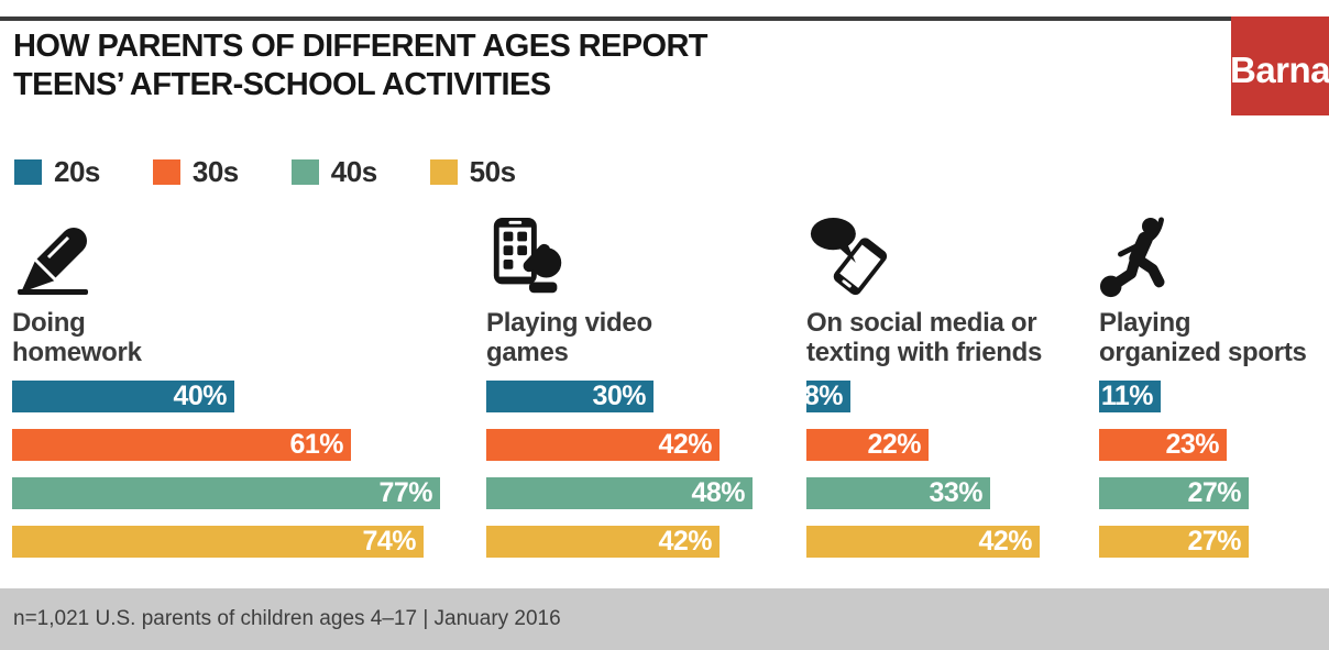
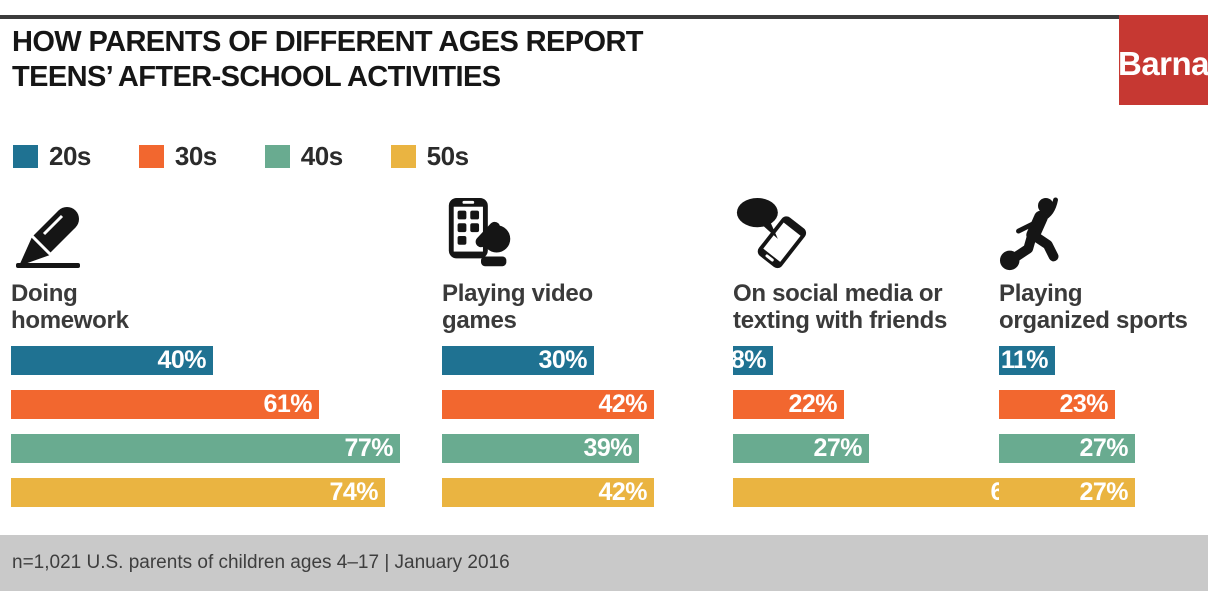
40s/Playing video games: 48% -> 39%
40s/On social media or texting with friends: 33% -> 27%
50s/On social media or texting with friends: 42% -> 62%
